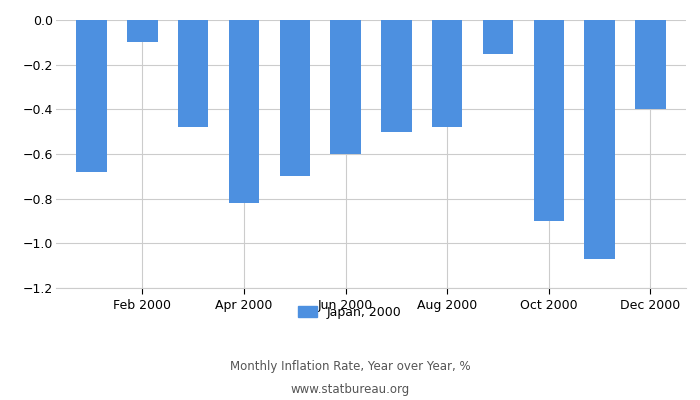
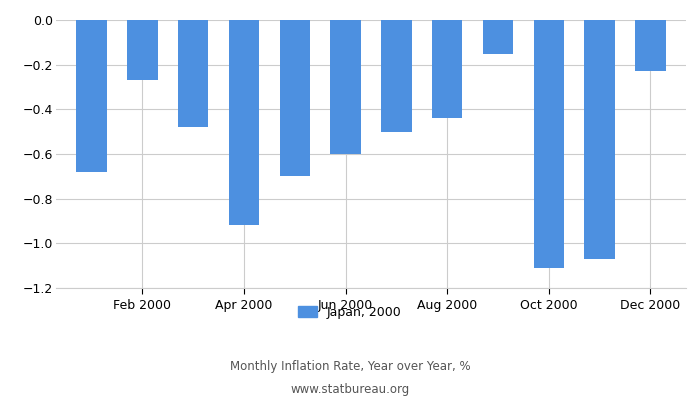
Feb 2000: -0.10 -> -0.27
Apr 2000: -0.82 -> -0.92
Aug 2000: -0.48 -> -0.44
Oct 2000: -0.90 -> -1.11
Dec 2000: -0.40 -> -0.23
